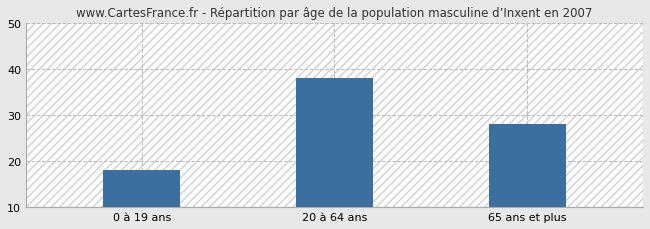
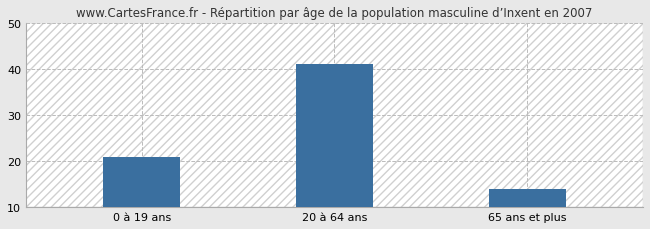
0 à 19 ans: 18 -> 21
20 à 64 ans: 38 -> 41
65 ans et plus: 28 -> 14
